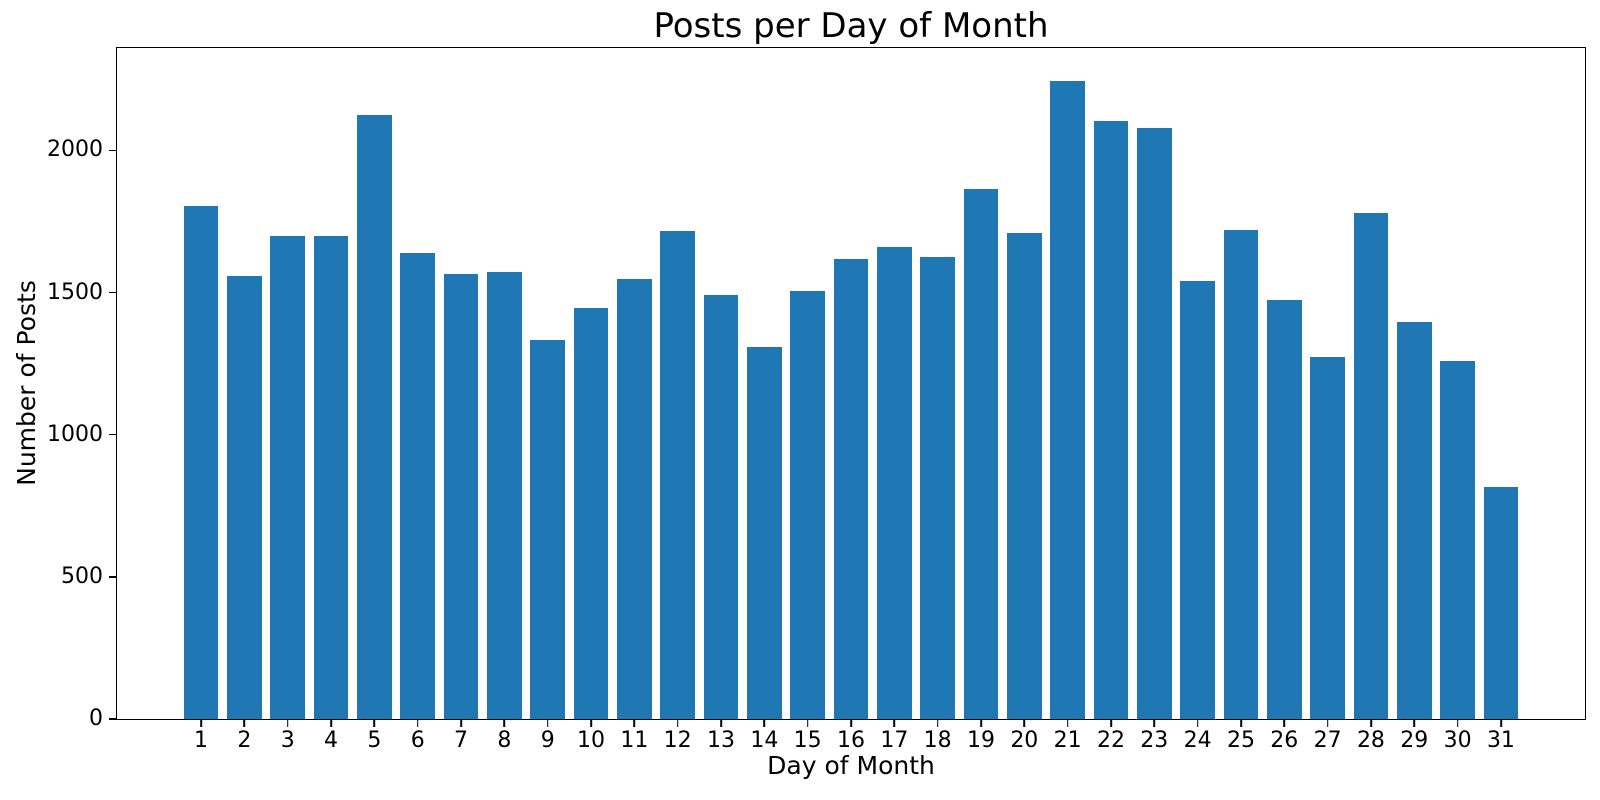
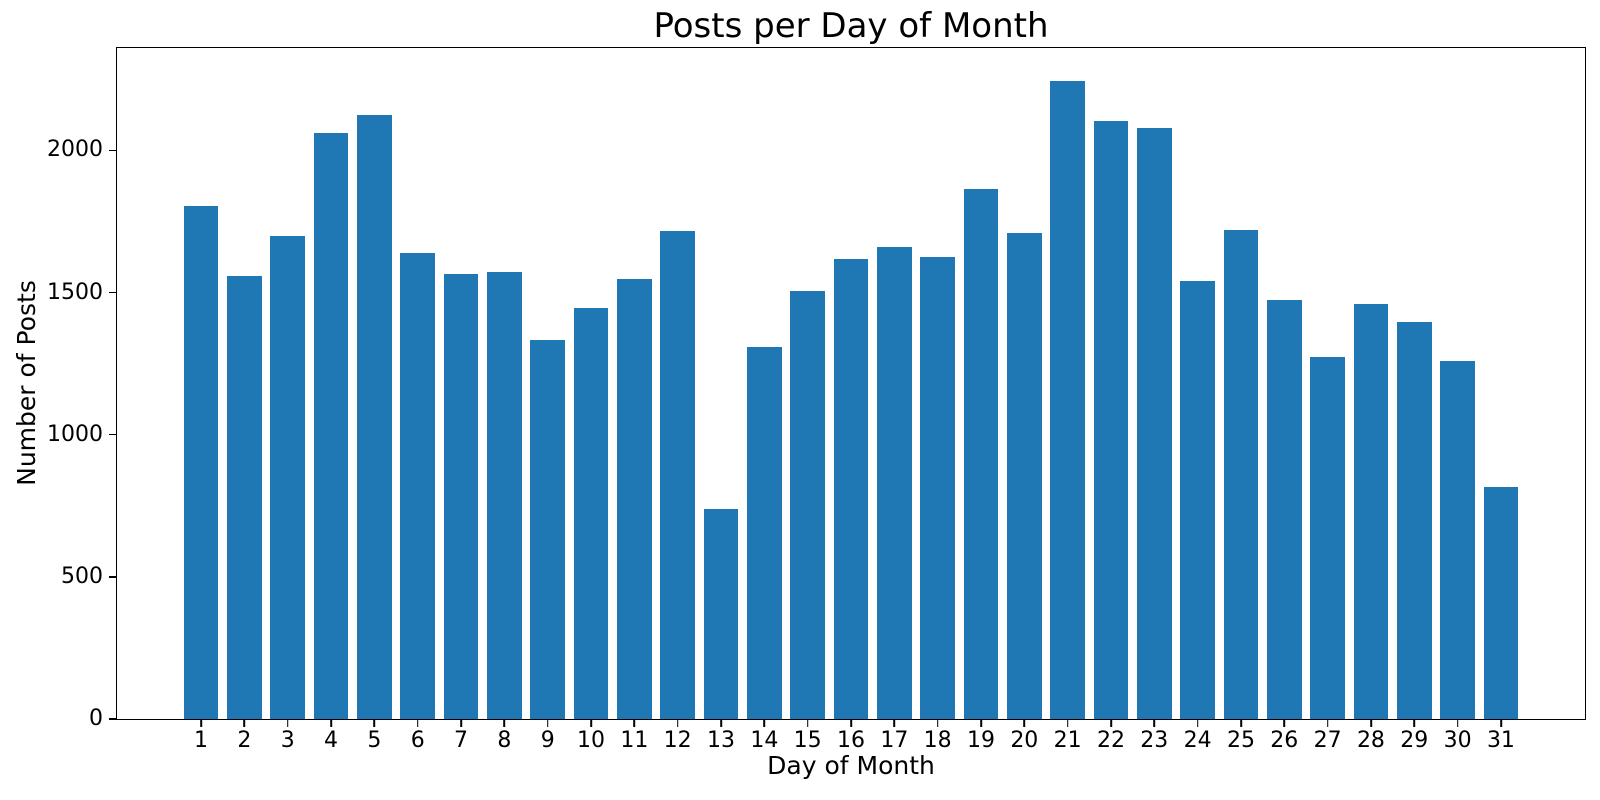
4: 1700 -> 2060
13: 1490 -> 740
28: 1780 -> 1460
